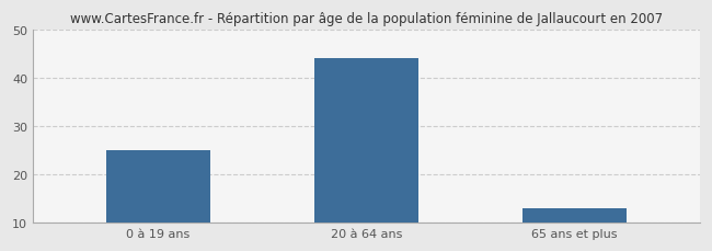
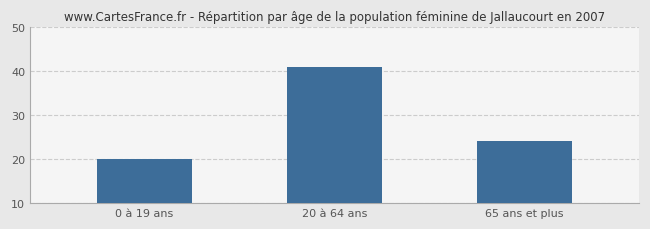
0 à 19 ans: 25 -> 20
20 à 64 ans: 44 -> 41
65 ans et plus: 13 -> 24
